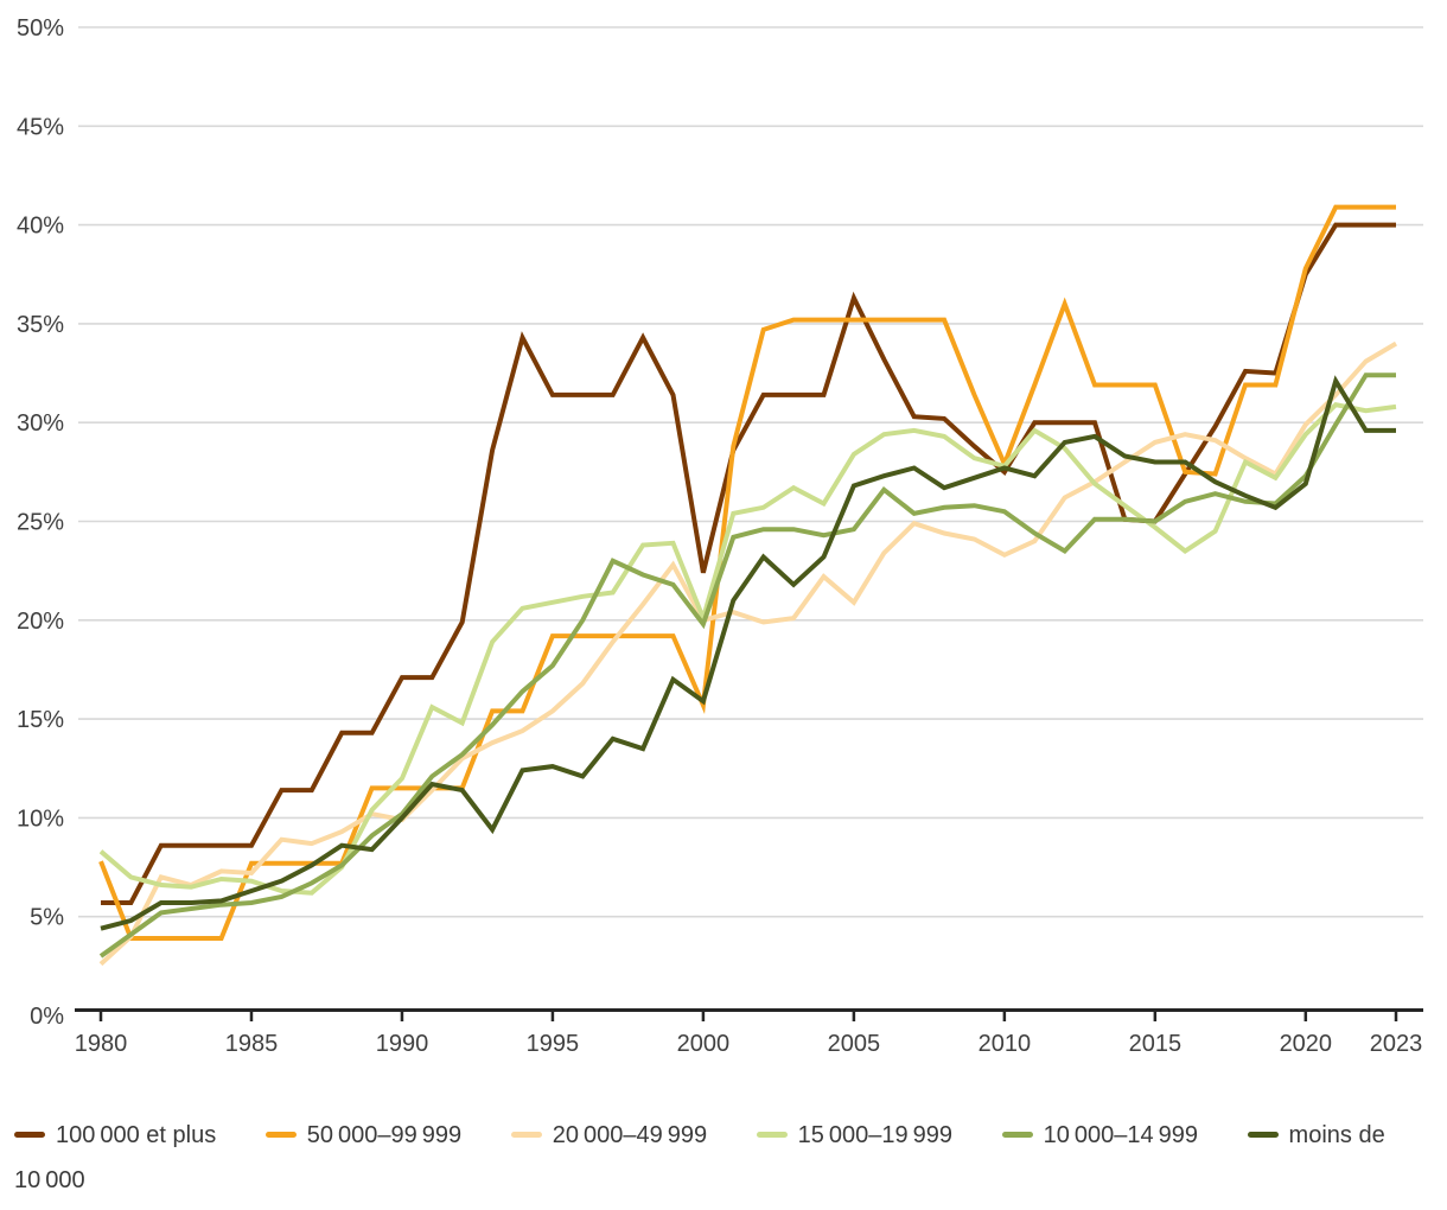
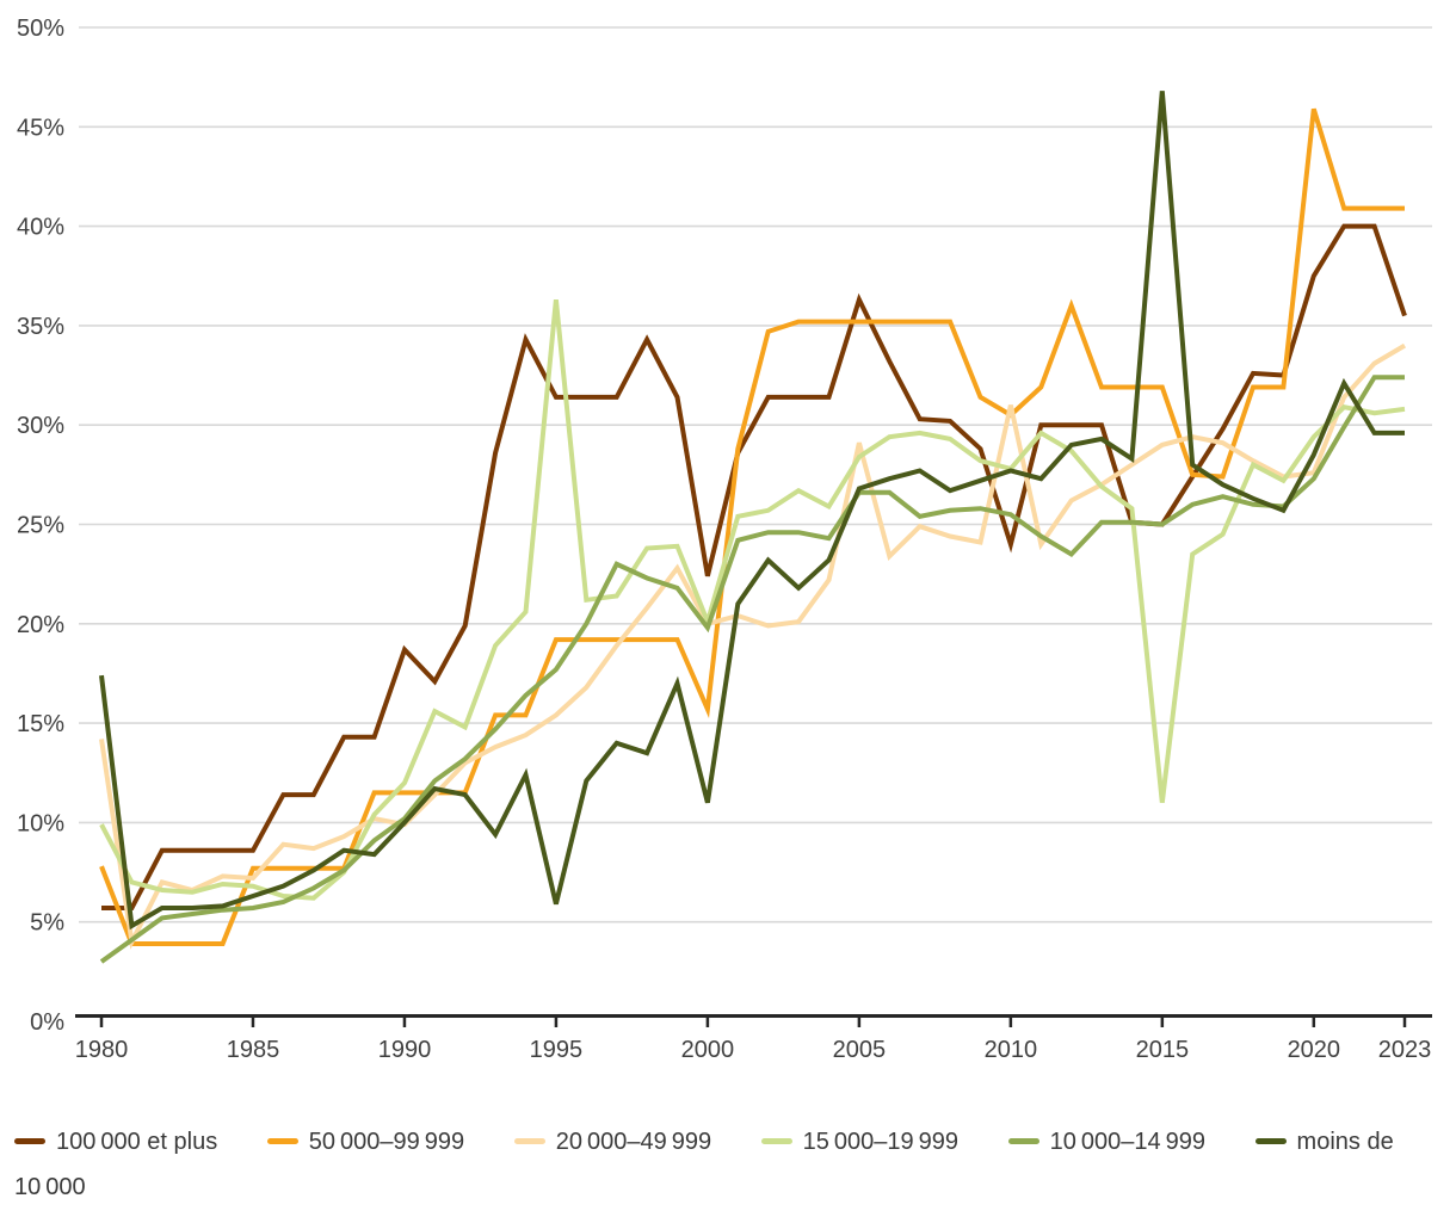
20 000–49 999/1980: 2.6% -> 14.2%
15 000–19 999/1980: 8.3% -> 9.9%
moins de 10 000/1980: 4.4% -> 17.4%
100 000 et plus/1990: 17.1% -> 18.7%
15 000–19 999/1995: 20.9% -> 36.3%
moins de 10 000/1995: 12.6% -> 5.9%
moins de 10 000/2000: 15.9% -> 11.0%
20 000–49 999/2005: 20.9% -> 29.1%
10 000–14 999/2005: 24.6% -> 26.6%
100 000 et plus/2010: 27.5% -> 24.0%
50 000–99 999/2010: 27.9% -> 30.5%
20 000–49 999/2010: 23.3% -> 31.0%
15 000–19 999/2015: 24.7% -> 11.0%
moins de 10 000/2015: 28.0% -> 46.8%
50 000–99 999/2020: 37.8% -> 45.9%
20 000–49 999/2020: 29.9% -> 27.6%
moins de 10 000/2020: 26.9% -> 28.5%
100 000 et plus/2023: 40.0% -> 35.5%
